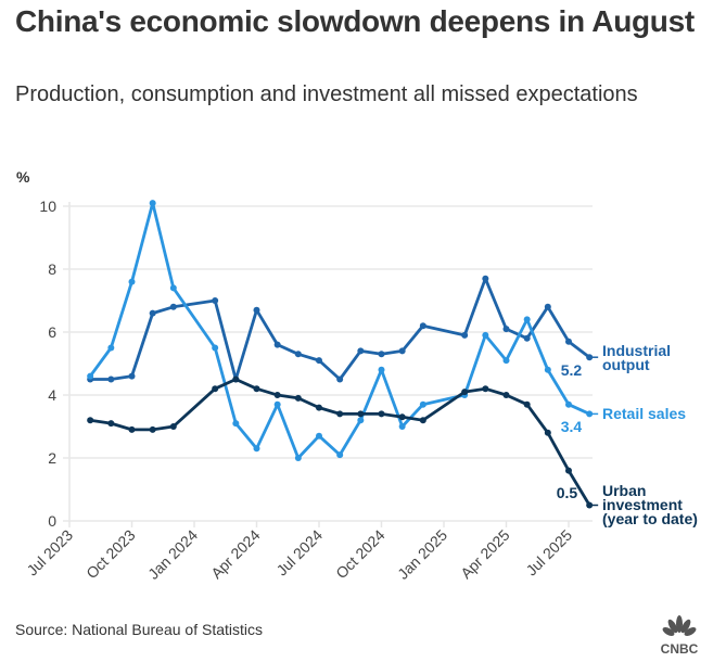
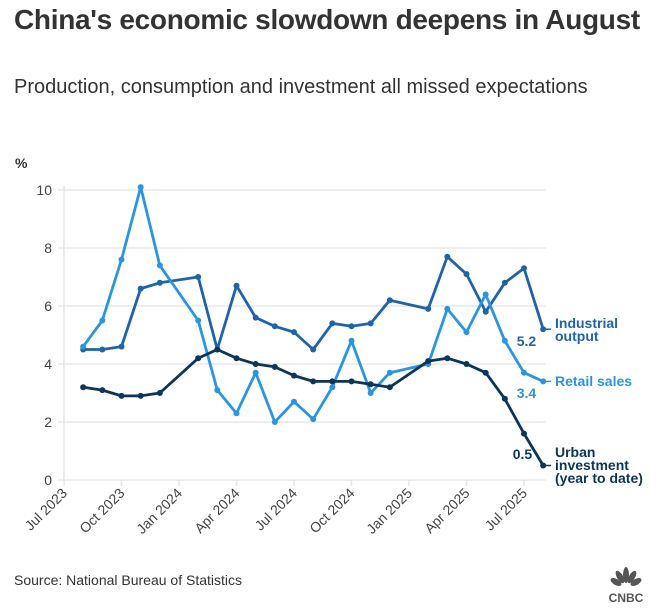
Industrial output/Apr 2025: 6.1 -> 7.1
Industrial output/Jul 2025: 5.7 -> 7.3
